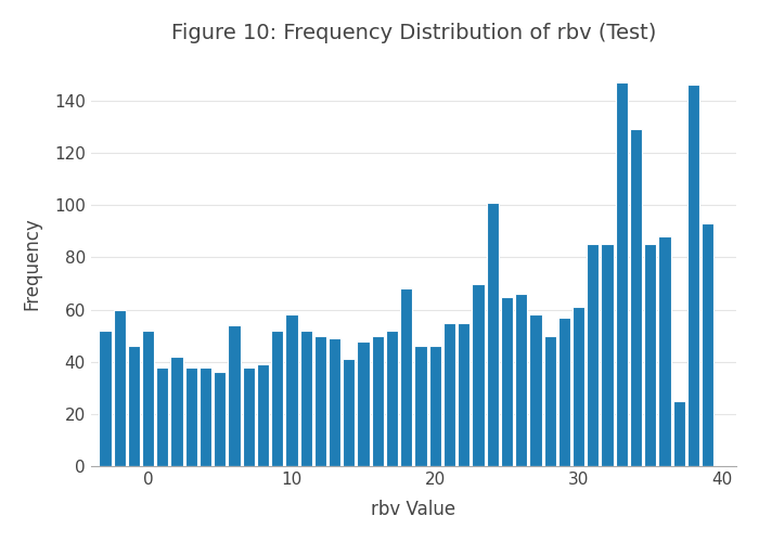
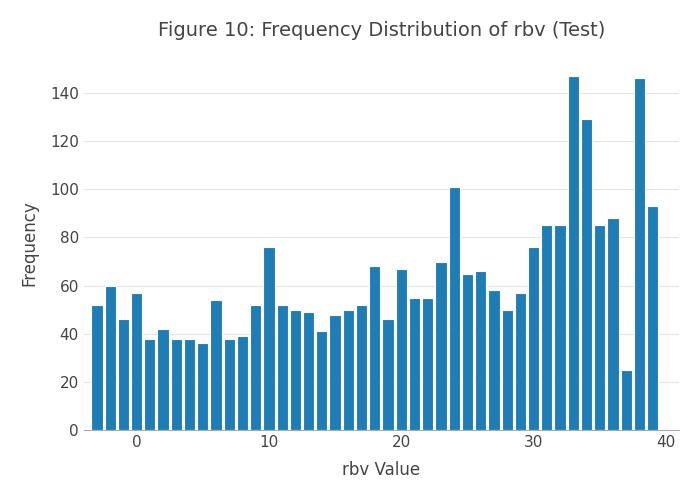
0: 52 -> 57
10: 58 -> 76
20: 46 -> 67
30: 61 -> 76
